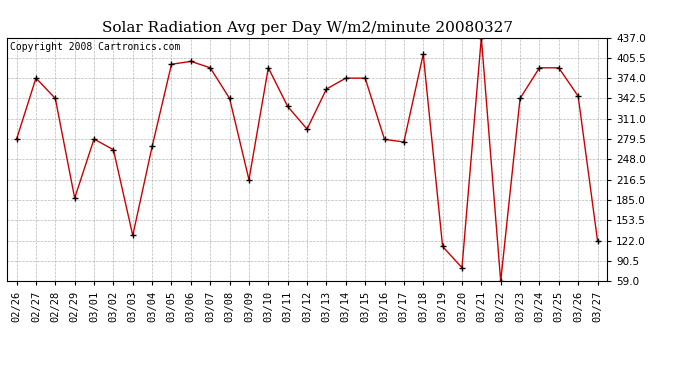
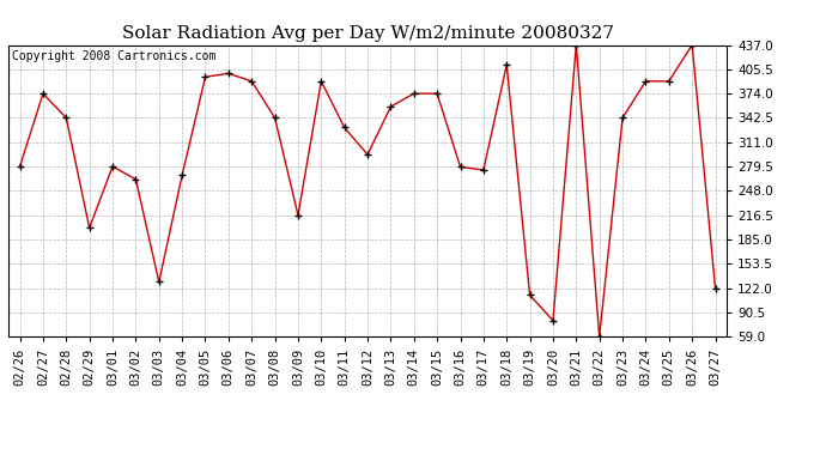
02/29: 188 -> 200
03/26: 346 -> 437
